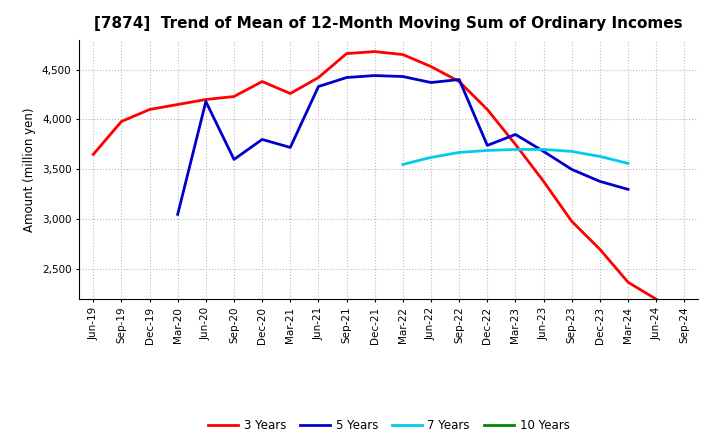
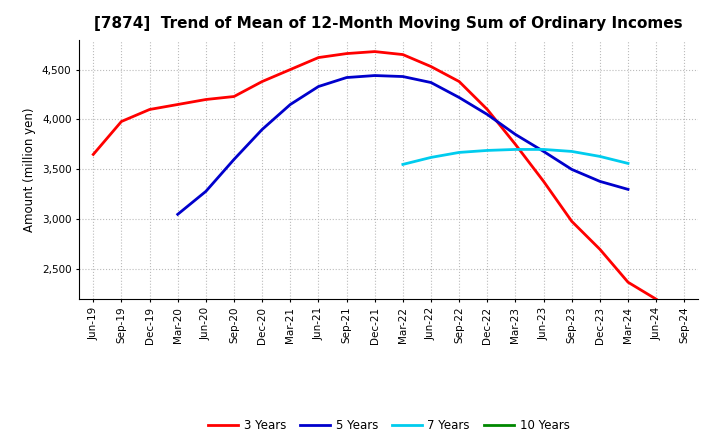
5 Years/Jun-20: 4,180 -> 3,280
5 Years/Dec-20: 3,800 -> 3,900
3 Years/Mar-21: 4,260 -> 4,500
5 Years/Mar-21: 3,720 -> 4,150
3 Years/Jun-21: 4,420 -> 4,620
5 Years/Sep-22: 4,400 -> 4,220
5 Years/Dec-22: 3,740 -> 4,050
